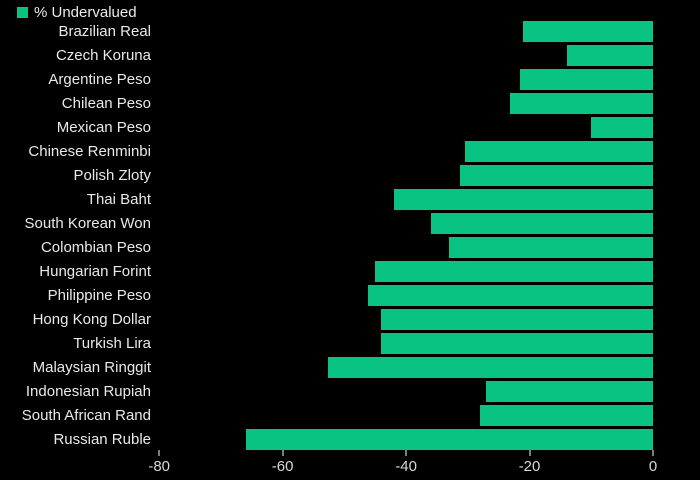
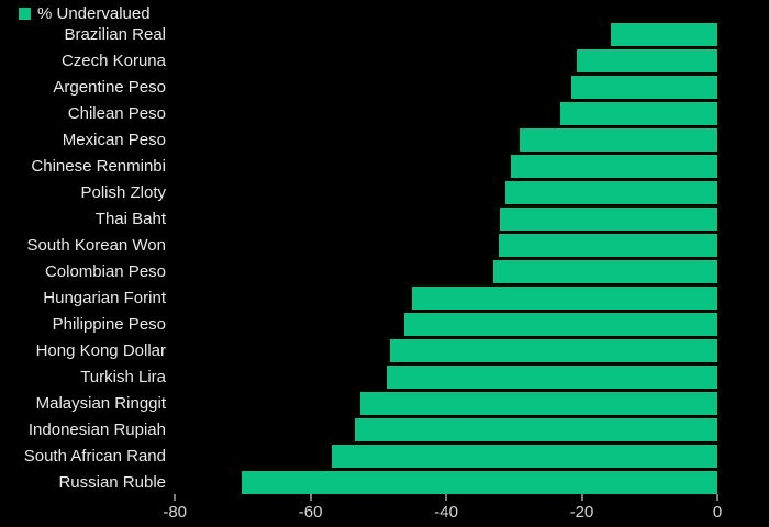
Brazilian Real: -21 -> -16
Czech Koruna: -14 -> -21
Mexican Peso: -10 -> -29
Thai Baht: -42 -> -32
South Korean Won: -36 -> -32
Hong Kong Dollar: -44 -> -48
Turkish Lira: -44 -> -49
Indonesian Rupiah: -27 -> -53
South African Rand: -28 -> -57
Russian Ruble: -66 -> -70
